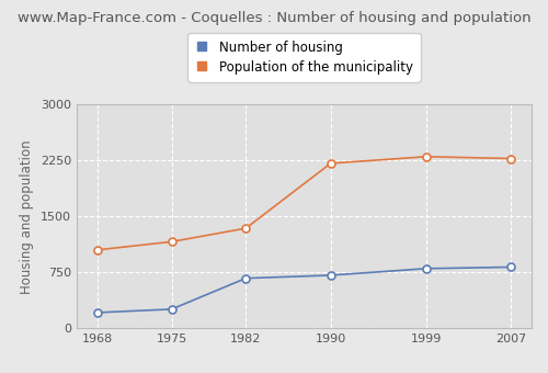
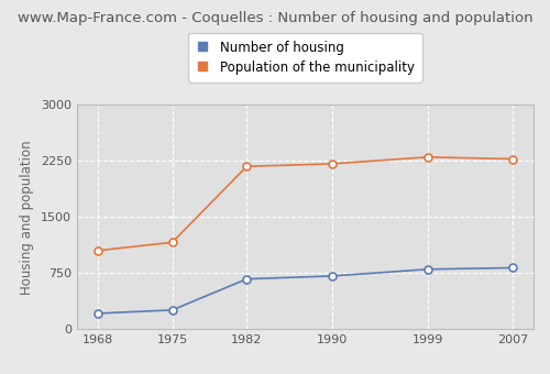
Population of the municipality/1982: 1340 -> 2180
